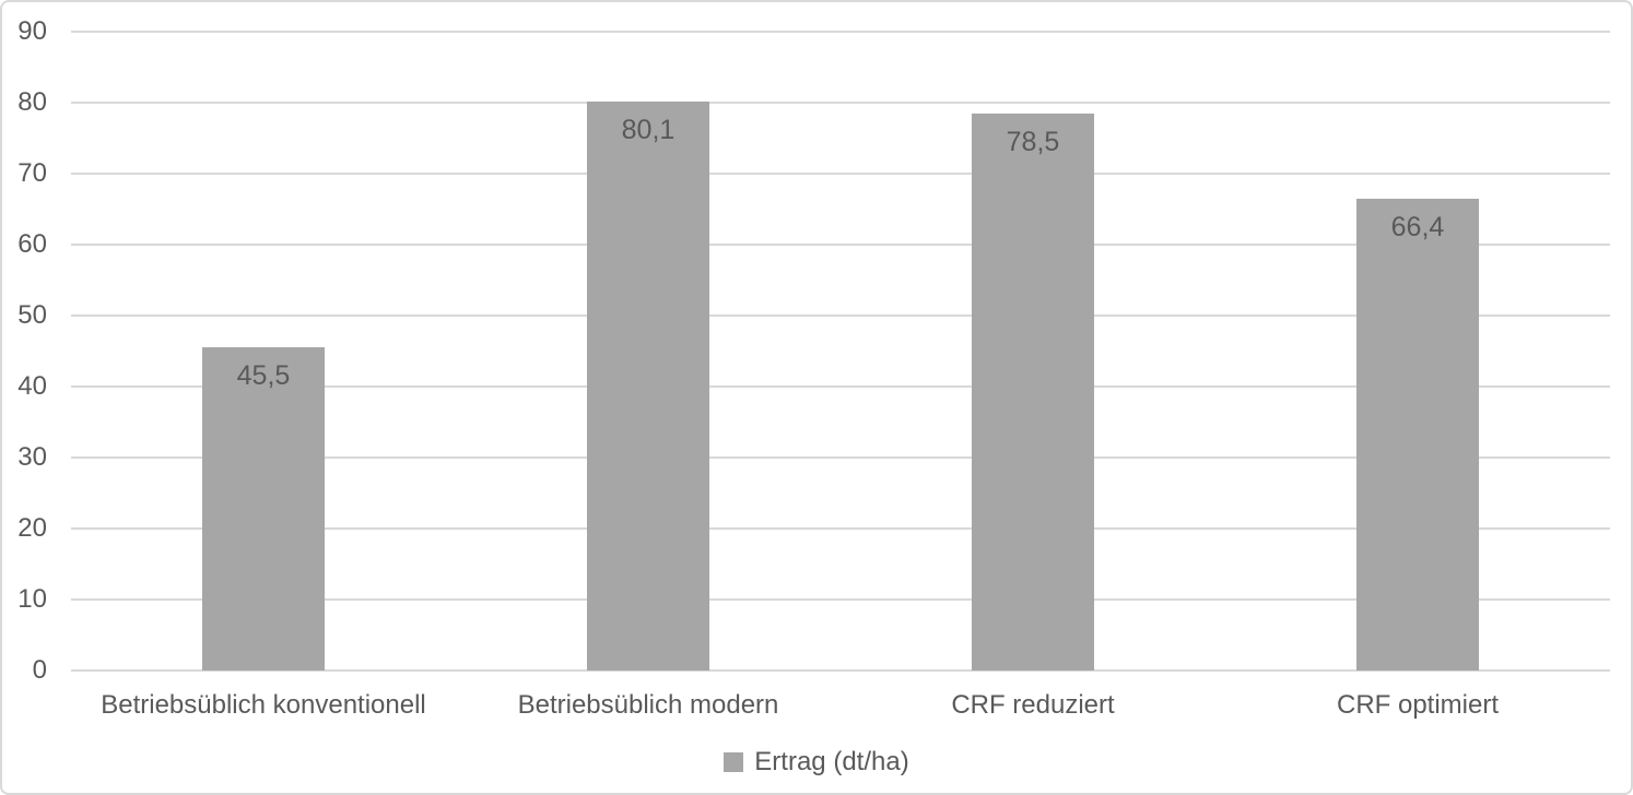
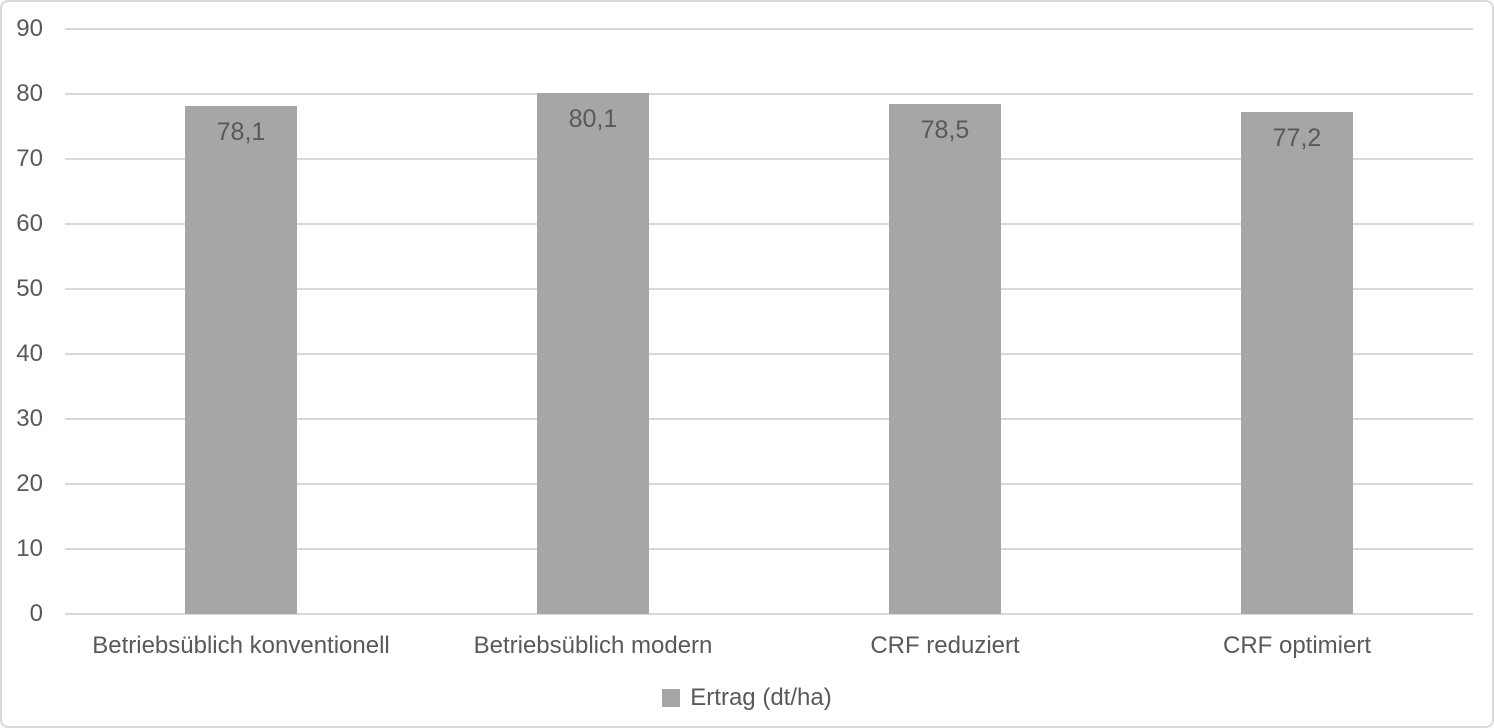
Betriebsüblich konventionell: 45,5 -> 78,1
CRF optimiert: 66,4 -> 77,2
